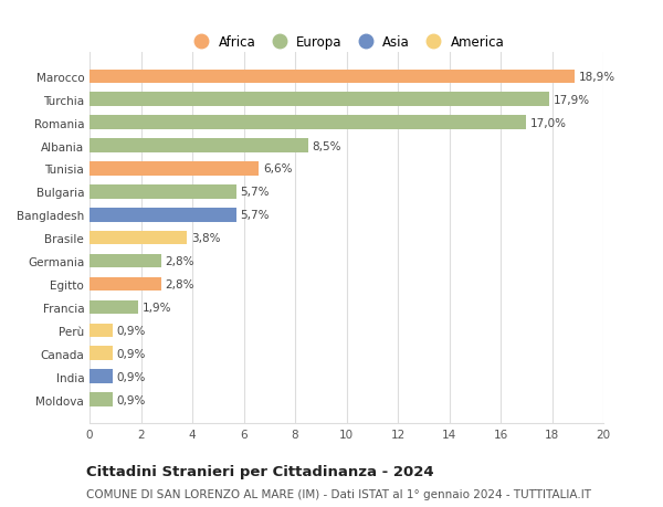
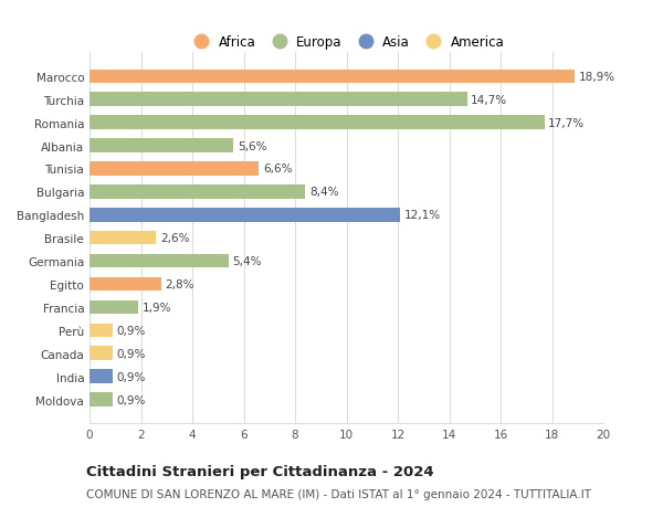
Turchia: 17,9% -> 14,7%
Romania: 17,0% -> 17,7%
Albania: 8,5% -> 5,6%
Bulgaria: 5,7% -> 8,4%
Bangladesh: 5,7% -> 12,1%
Brasile: 3,8% -> 2,6%
Germania: 2,8% -> 5,4%
